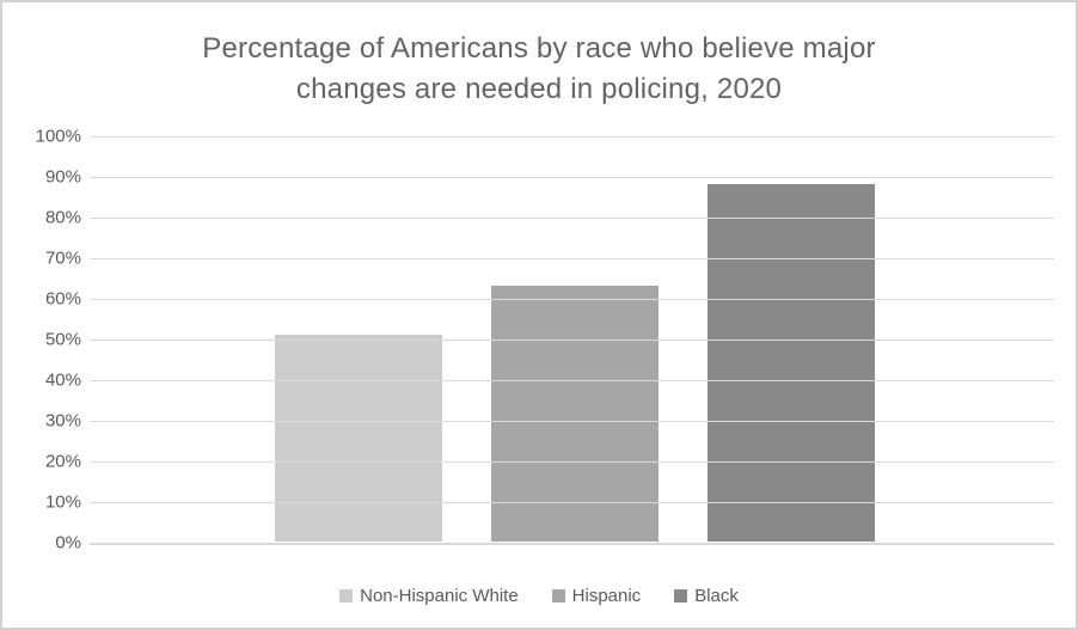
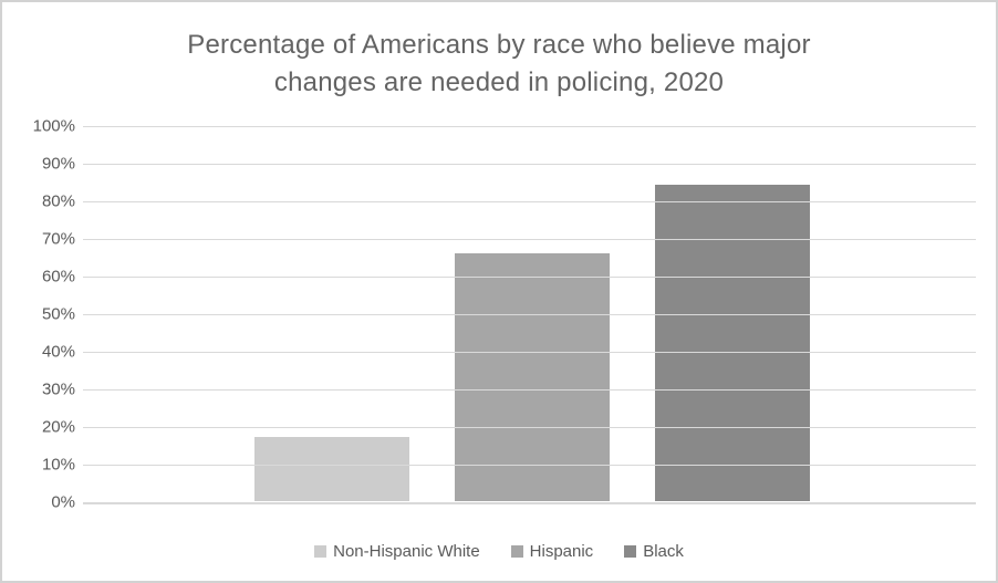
Non-Hispanic White: 51% -> 17%
Hispanic: 63% -> 66%
Black: 88% -> 84%
